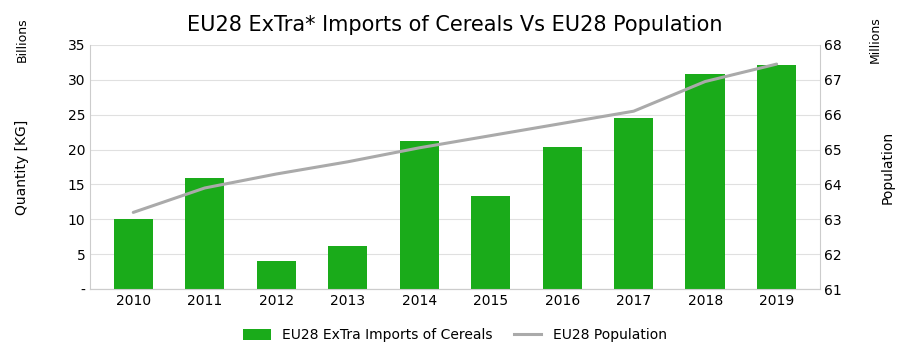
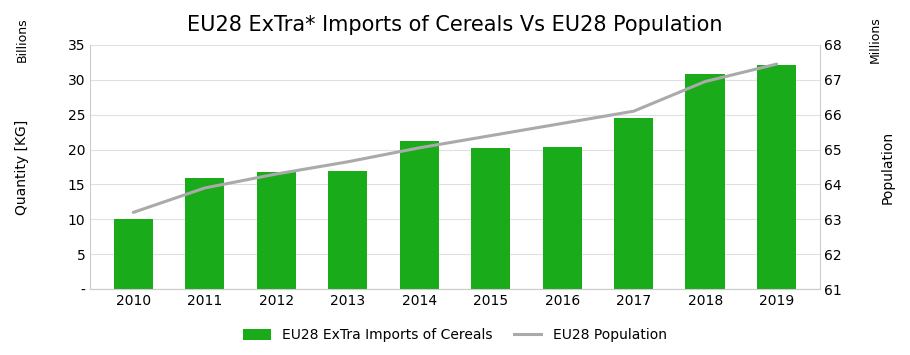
EU28 ExTra Imports of Cereals/2012: 4.0 -> 16.8
EU28 ExTra Imports of Cereals/2013: 6.2 -> 17.0
EU28 ExTra Imports of Cereals/2015: 13.4 -> 20.2
